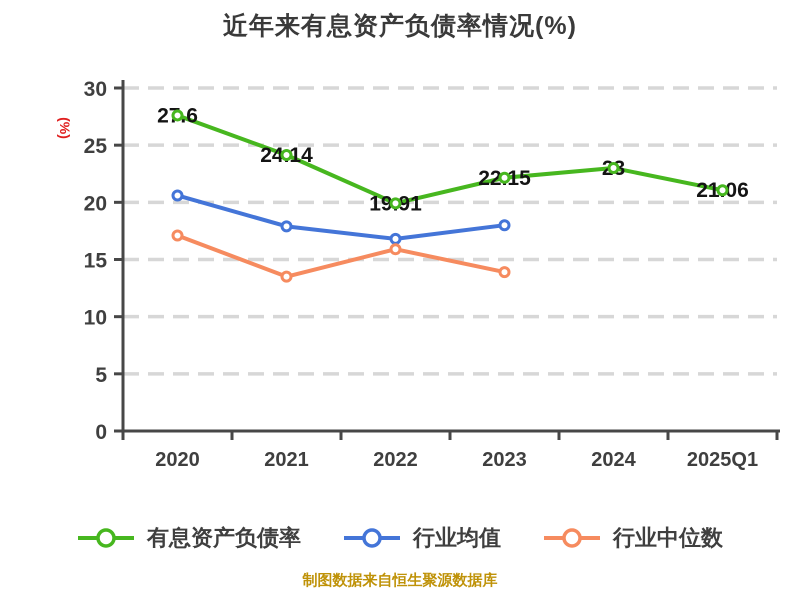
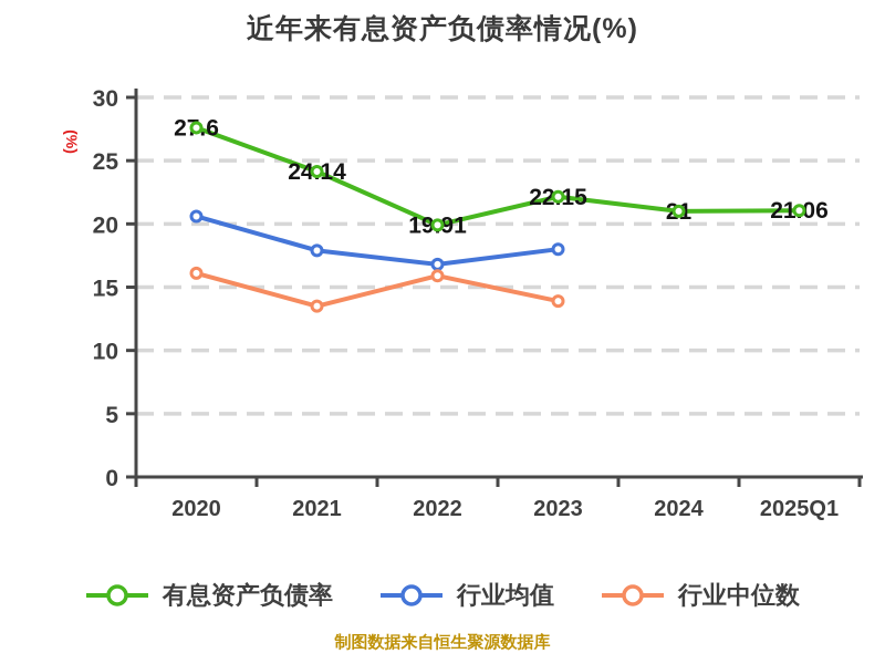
行业中位数/2020: 17.1 -> 16.1
有息资产负债率/2024: 23 -> 21
